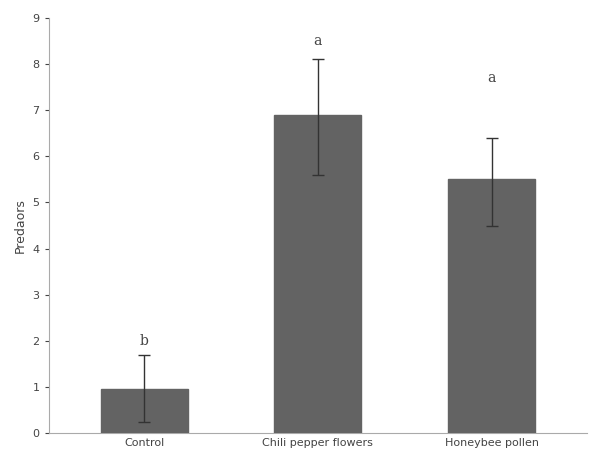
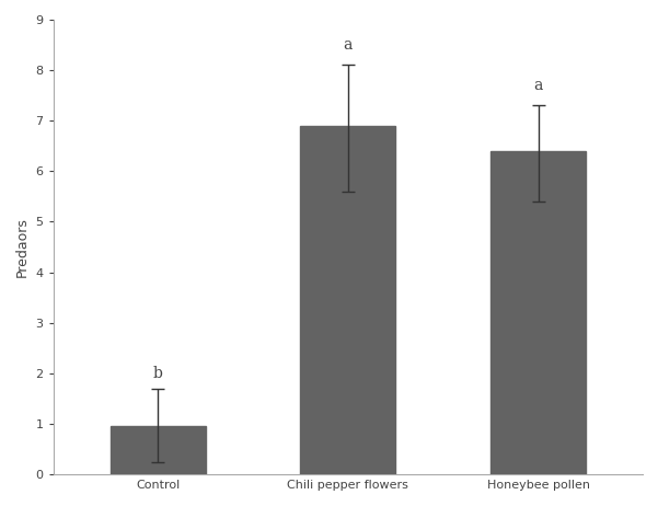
Honeybee pollen: 5.50 -> 6.40
